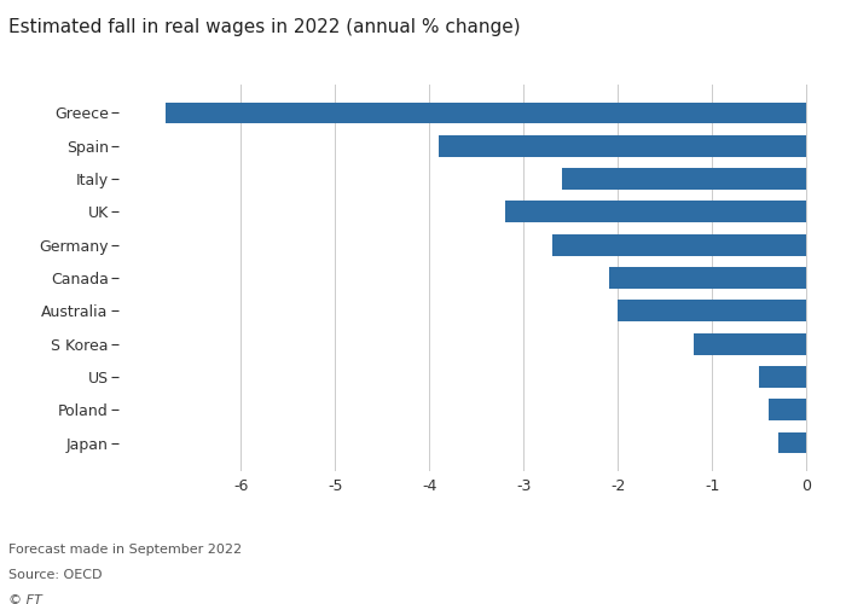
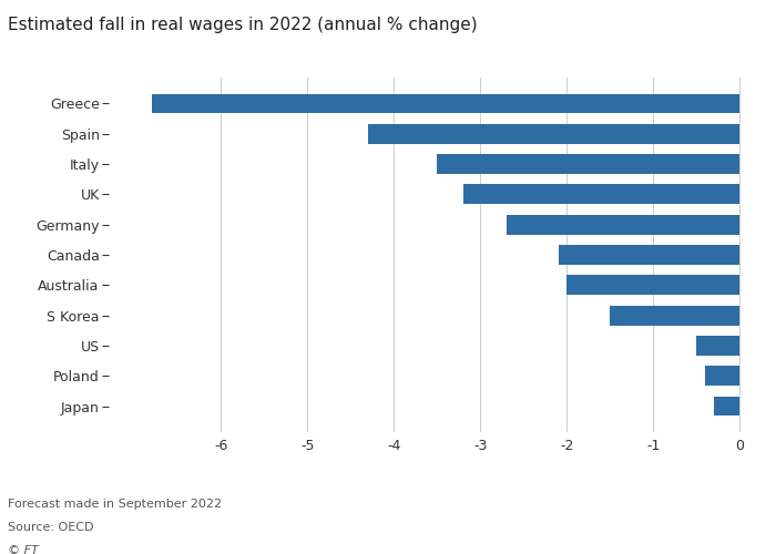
Spain: -3.9 -> -4.3
Italy: -2.6 -> -3.5
S Korea: -1.2 -> -1.5
